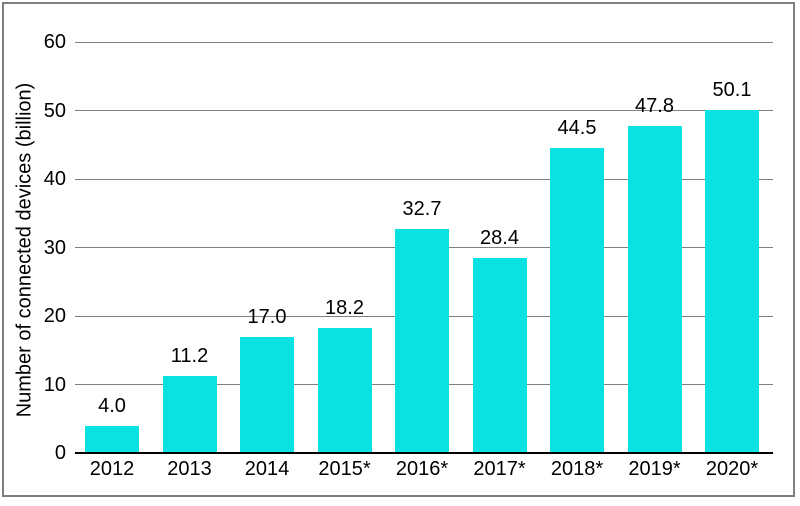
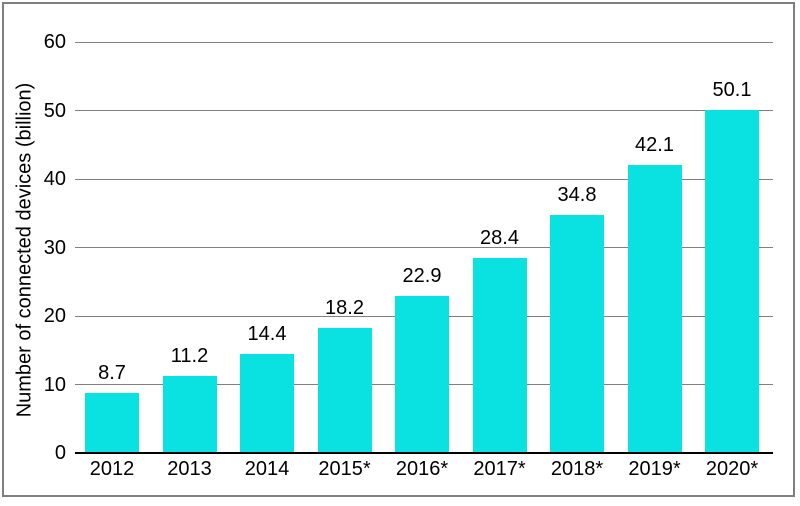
2012: 4.0 -> 8.7
2014: 17.0 -> 14.4
2016*: 32.7 -> 22.9
2018*: 44.5 -> 34.8
2019*: 47.8 -> 42.1
